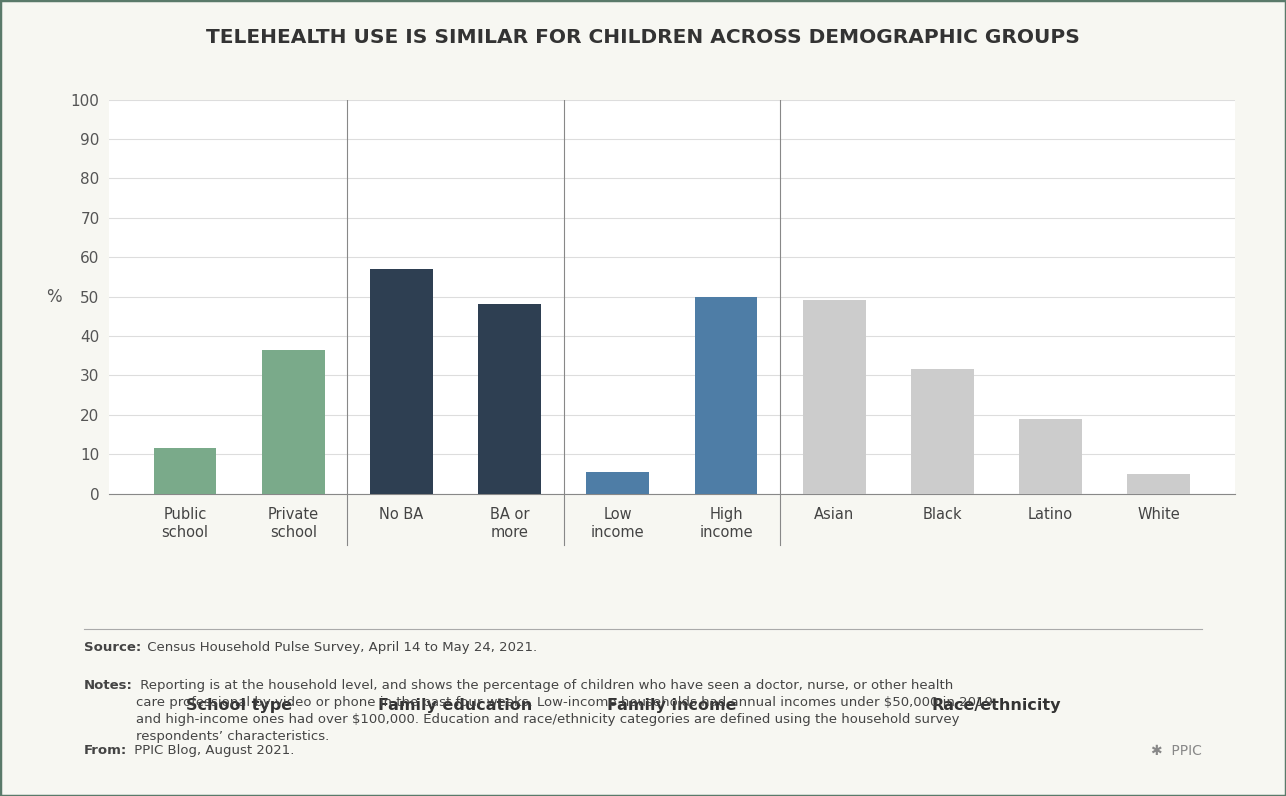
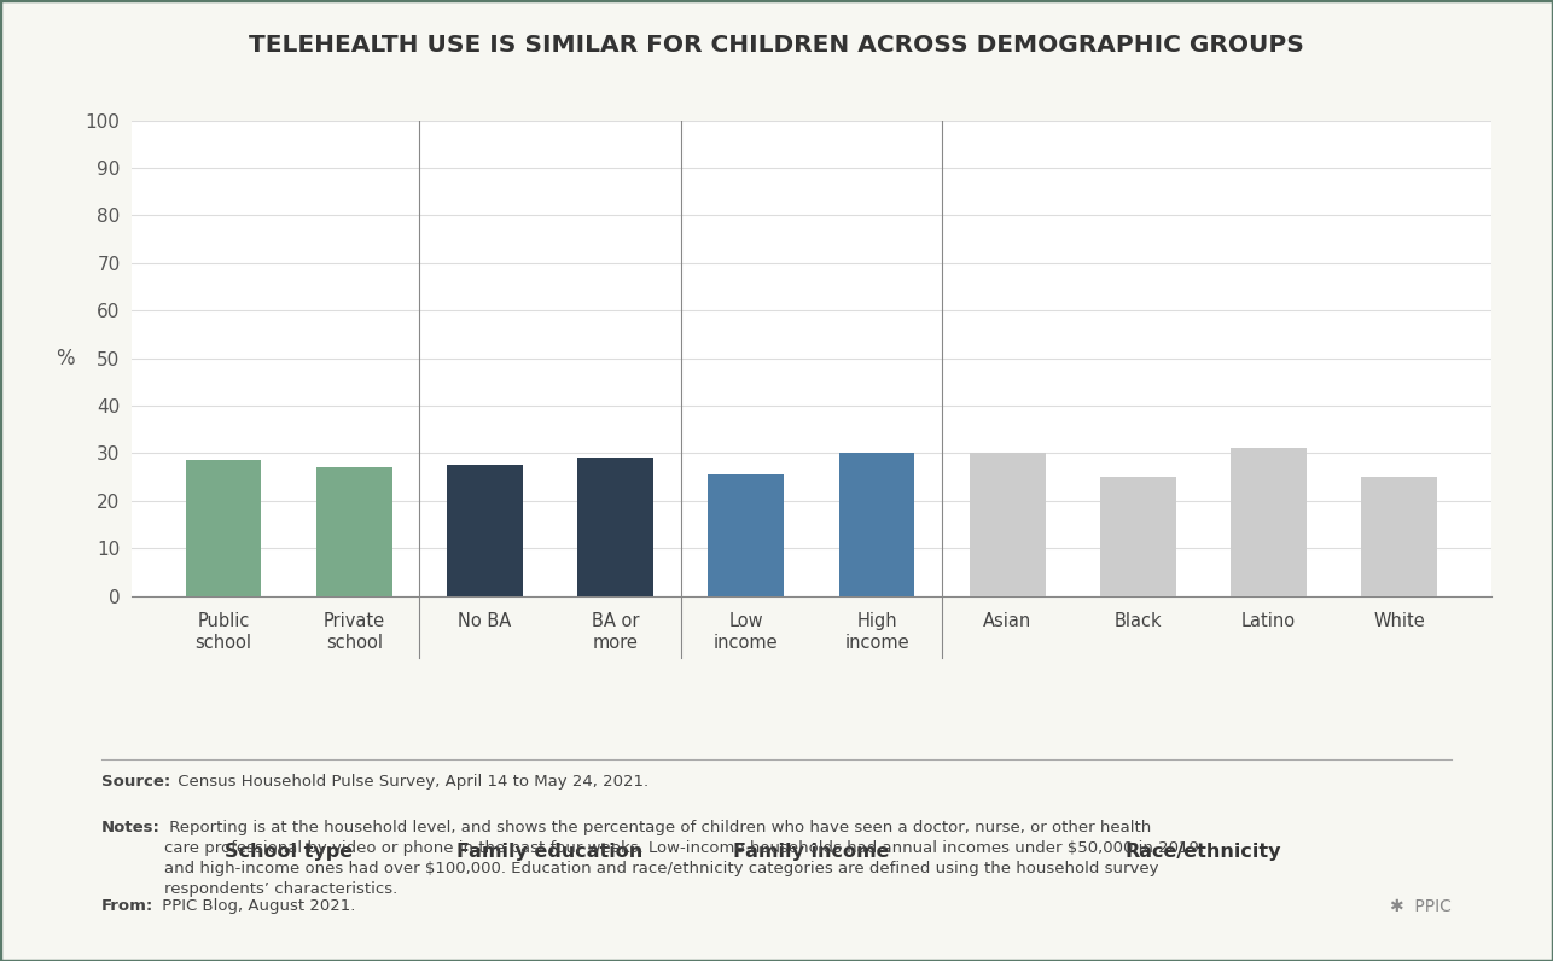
Public school: 11.5 -> 28.5
Private school: 36.5 -> 27.0
No BA: 57.0 -> 27.5
BA or more: 48.0 -> 29.0
Low income: 5.5 -> 25.5
High income: 50.0 -> 30.0
Asian: 49.0 -> 30.0
Black: 31.5 -> 25.0
Latino: 19.0 -> 31.0
White: 5.0 -> 25.0
